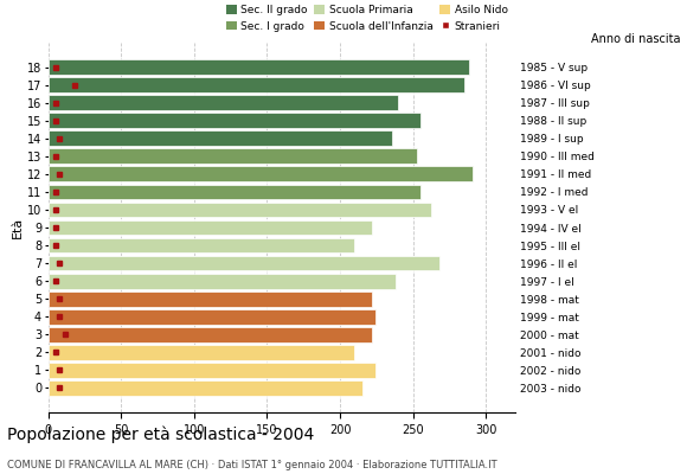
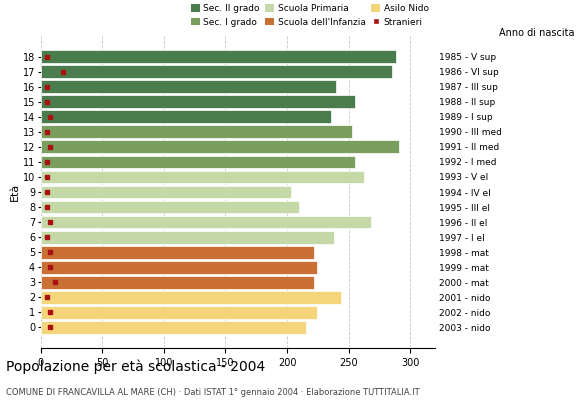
9: 222 -> 203
2: 210 -> 244
